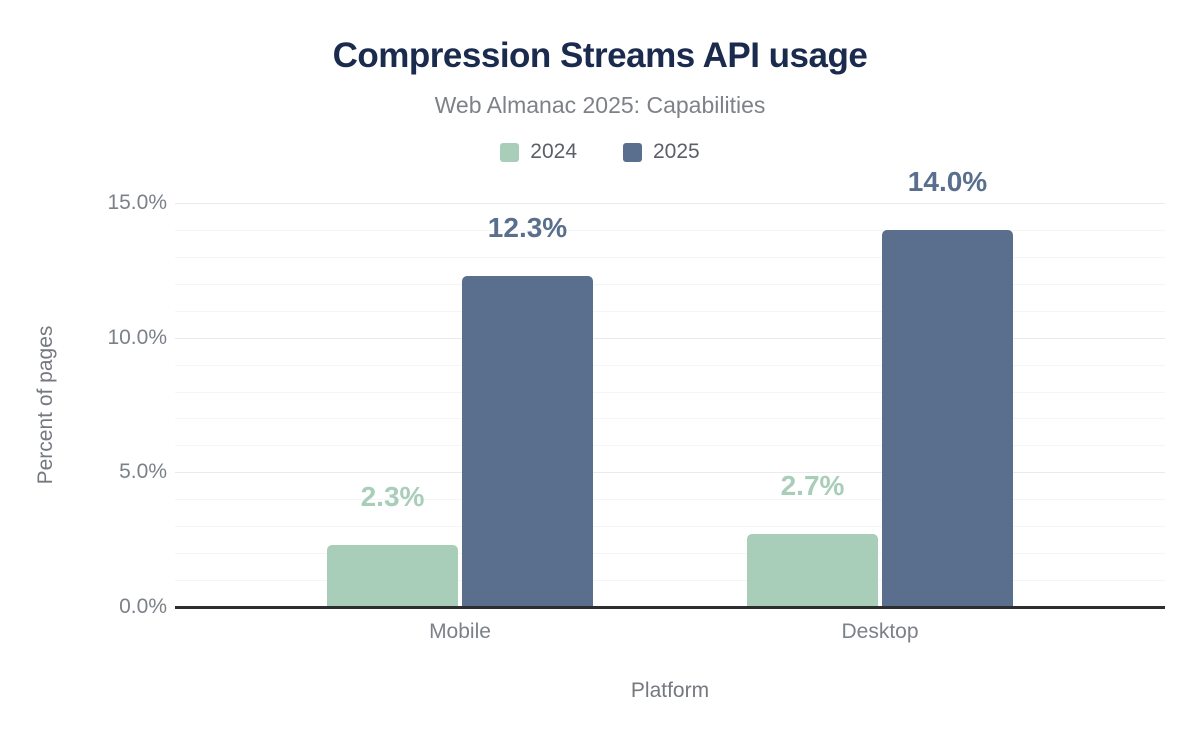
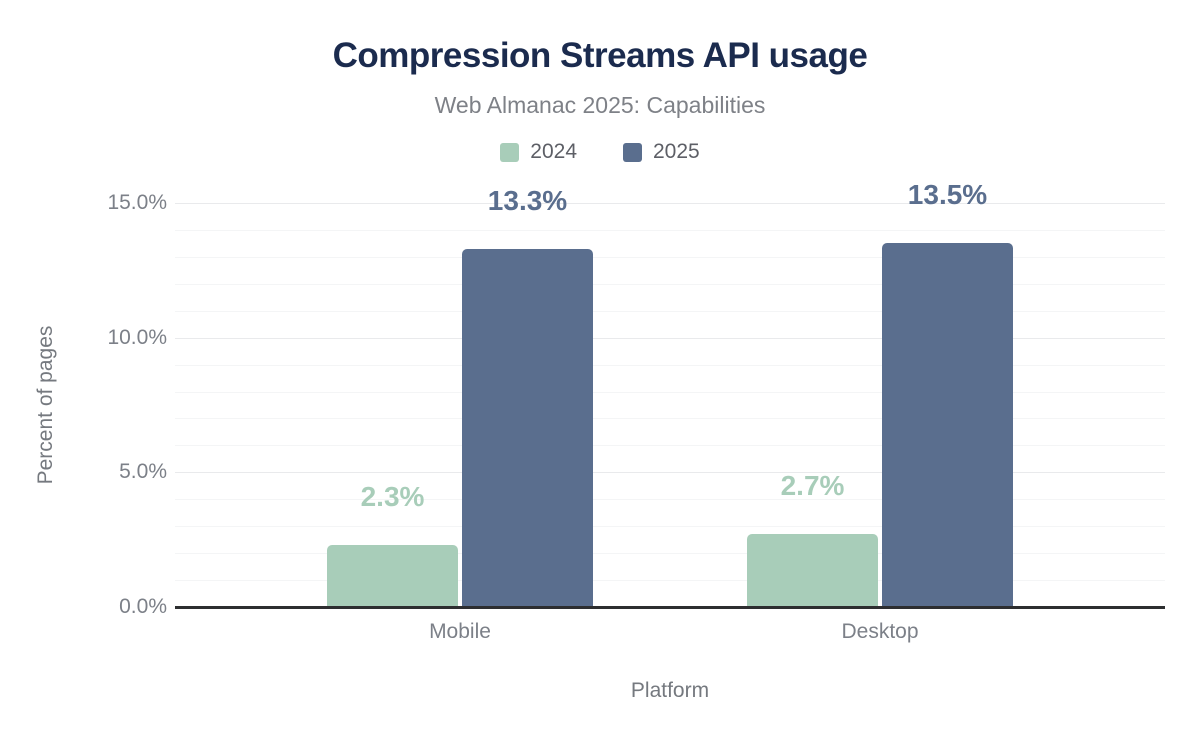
2025/Mobile: 12.3% -> 13.3%
2025/Desktop: 14.0% -> 13.5%
